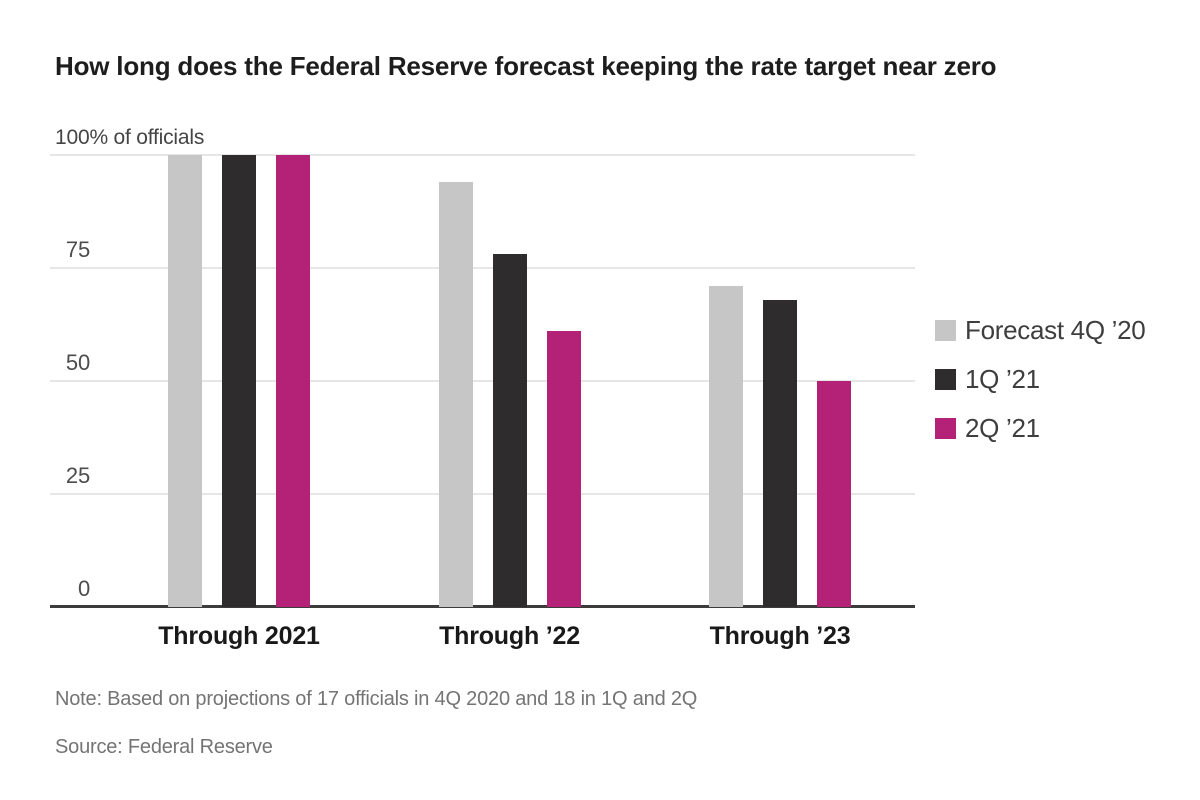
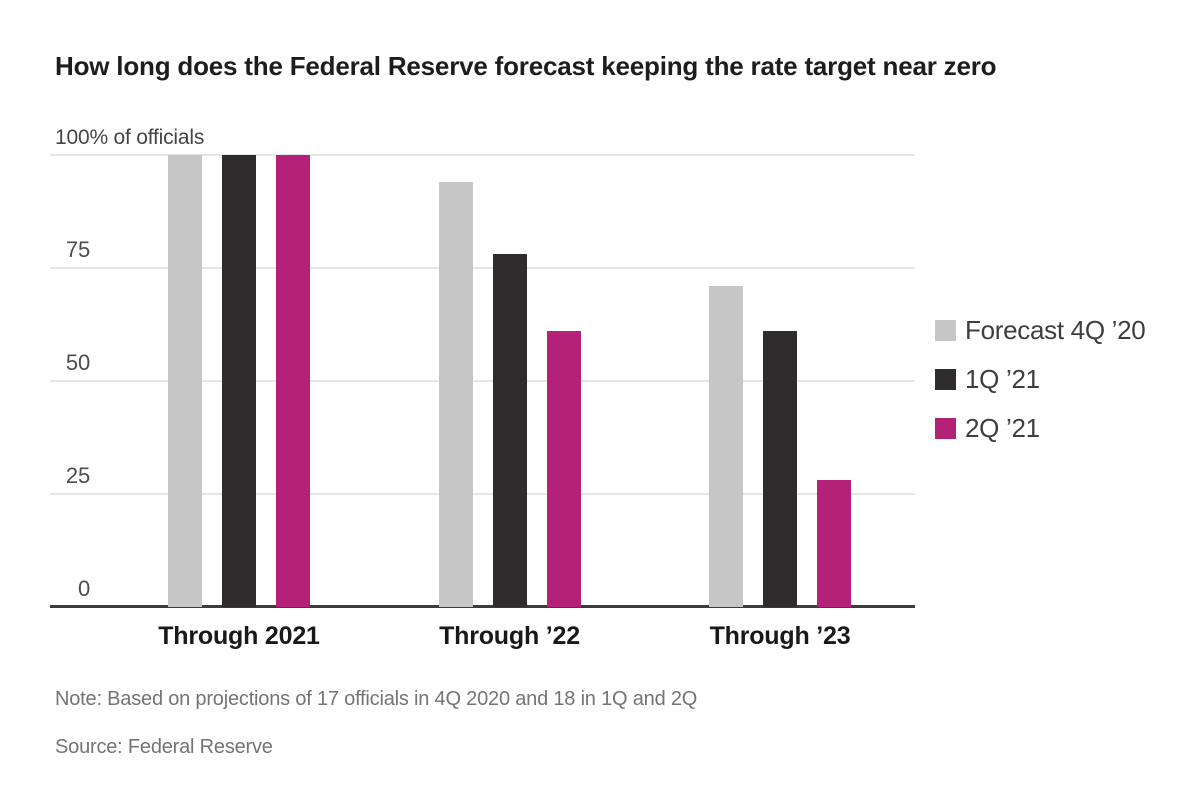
1Q ’21/Through ’23: 68 -> 61
2Q ’21/Through ’23: 50 -> 28
